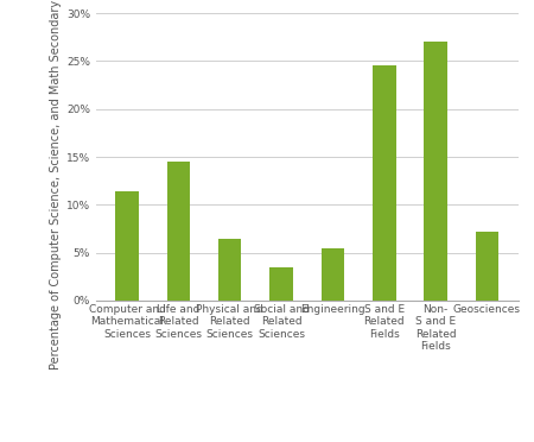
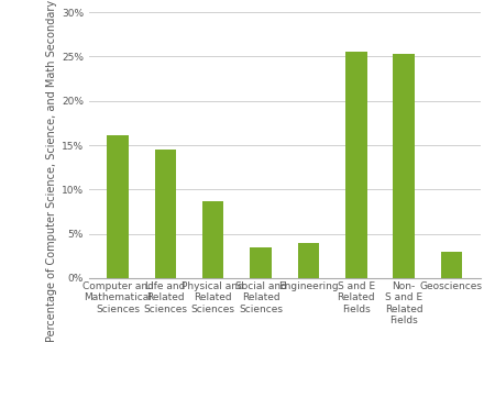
Computer and Mathematical Sciences: 11.4% -> 16.1%
Physical and Related Sciences: 6.4% -> 8.7%
Engineering: 5.4% -> 4.0%
S and E Related Fields: 24.6% -> 25.6%
Non- S and E Related Fields: 27.0% -> 25.3%
Geosciences: 7.2% -> 3.0%
